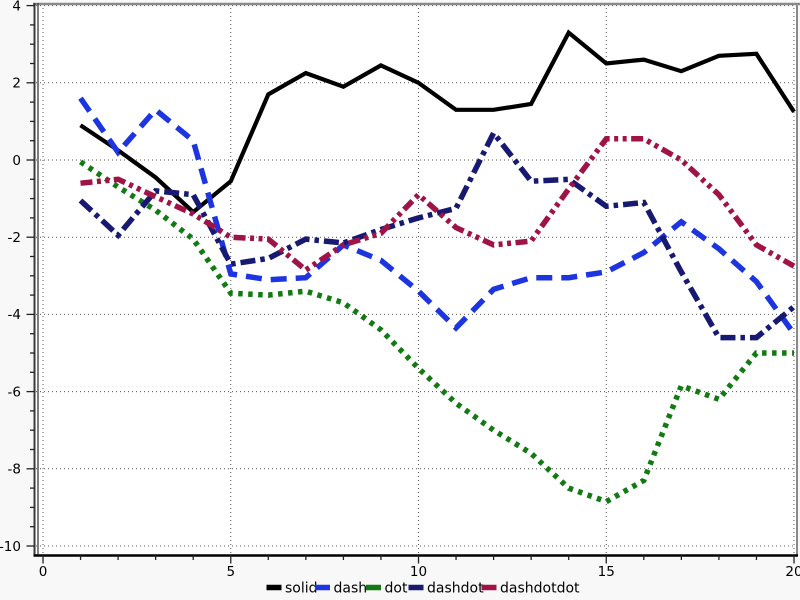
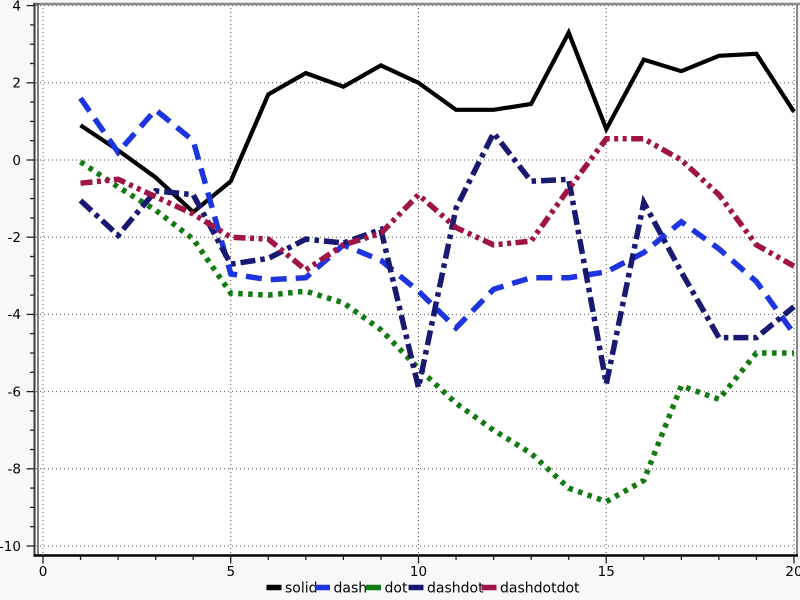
dashdot/10: -1.5 -> -5.9
solid/15: 2.5 -> 0.8
dashdot/15: -1.2 -> -5.8
